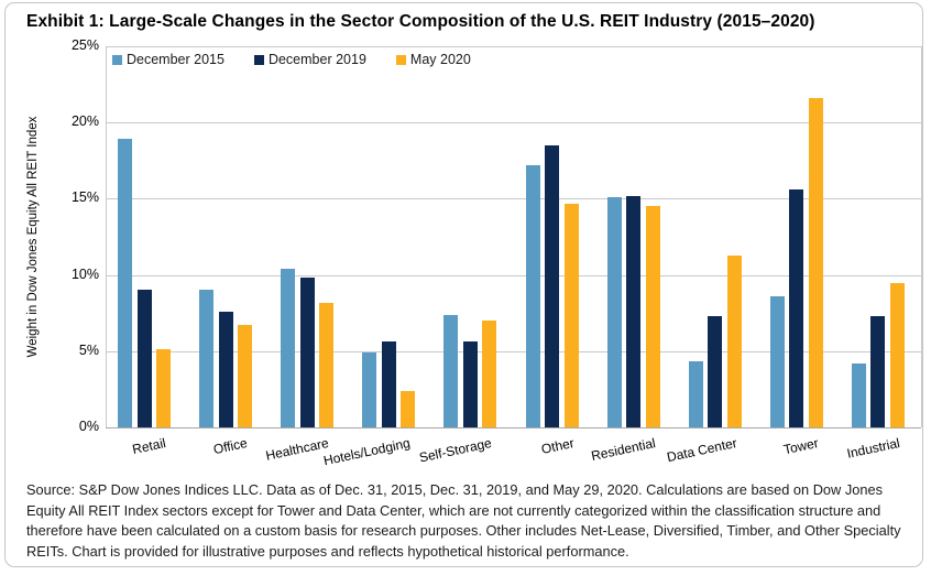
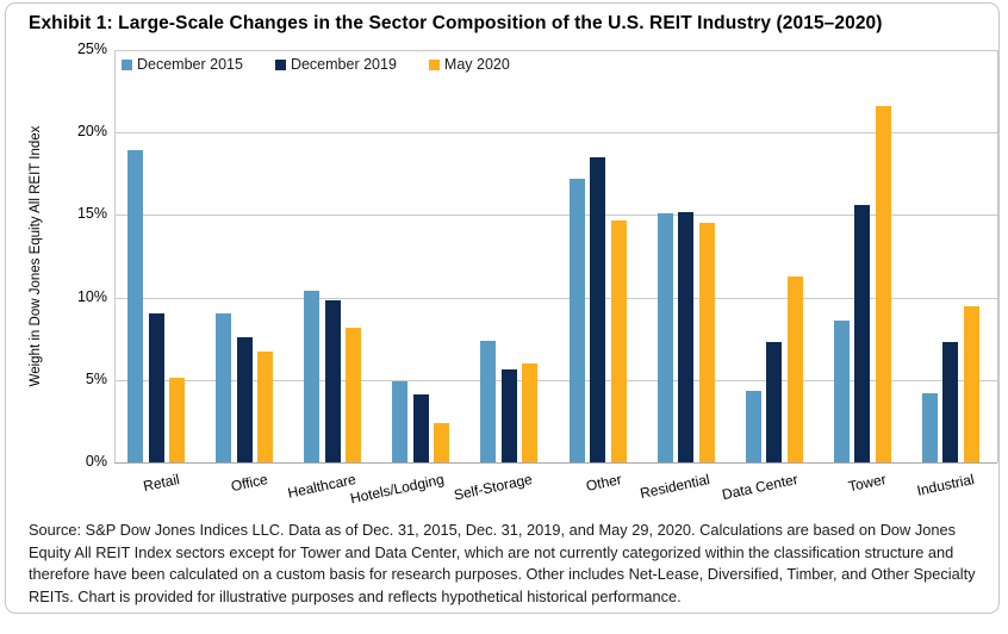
December 2019/Hotels/Lodging: 5.6% -> 4.1%
May 2020/Self-Storage: 7.0% -> 6.0%
